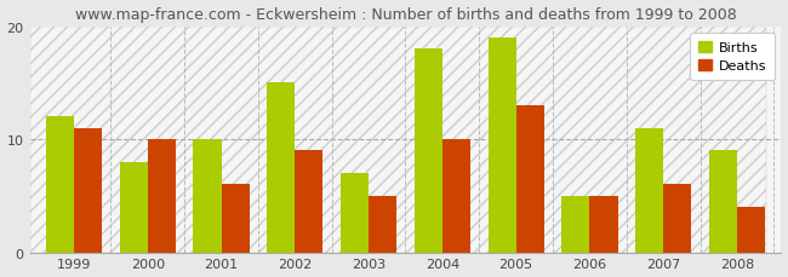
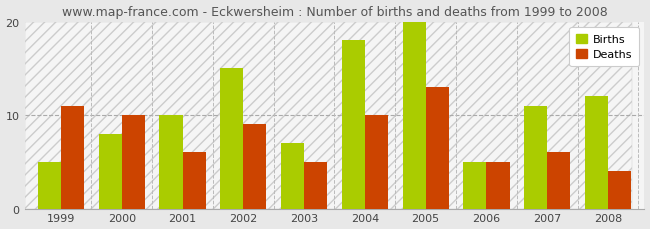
Births/1999: 12 -> 5
Births/2005: 19 -> 20
Births/2008: 9 -> 12
